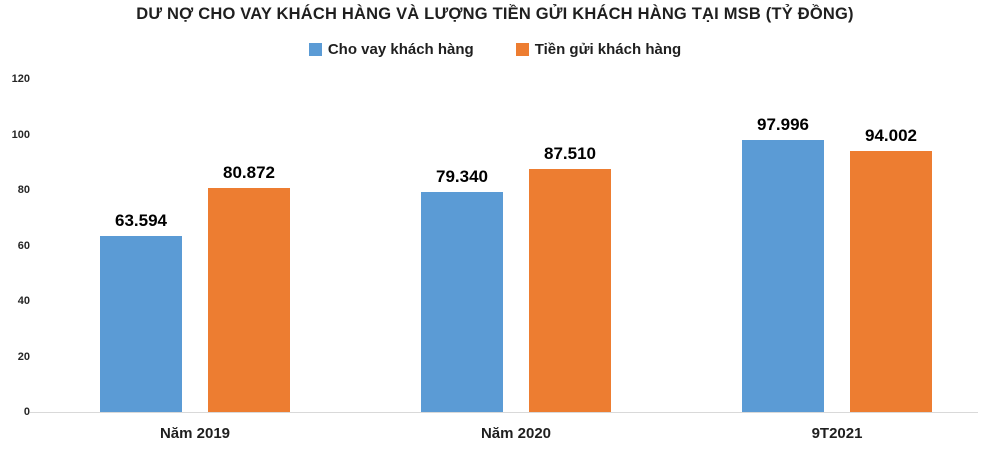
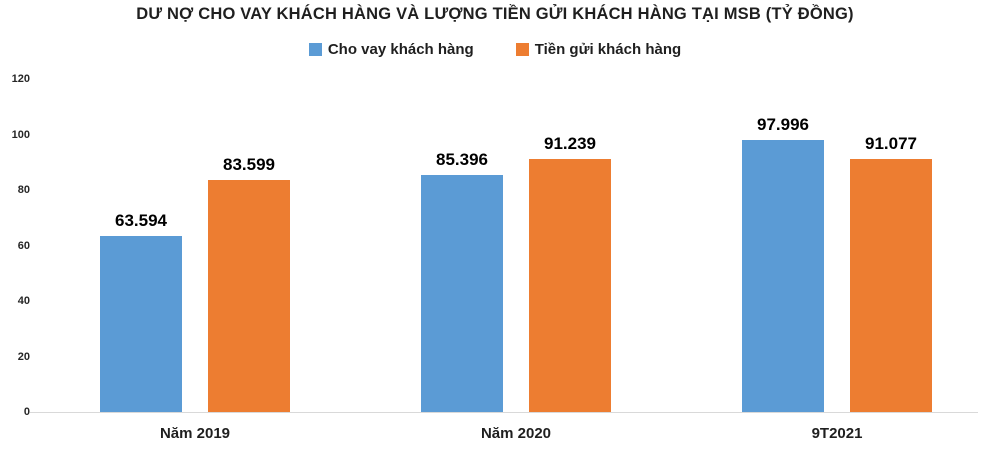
Tiền gửi khách hàng/Năm 2019: 80.872 -> 83.599
Cho vay khách hàng/Năm 2020: 79.340 -> 85.396
Tiền gửi khách hàng/Năm 2020: 87.510 -> 91.239
Tiền gửi khách hàng/9T2021: 94.002 -> 91.077
